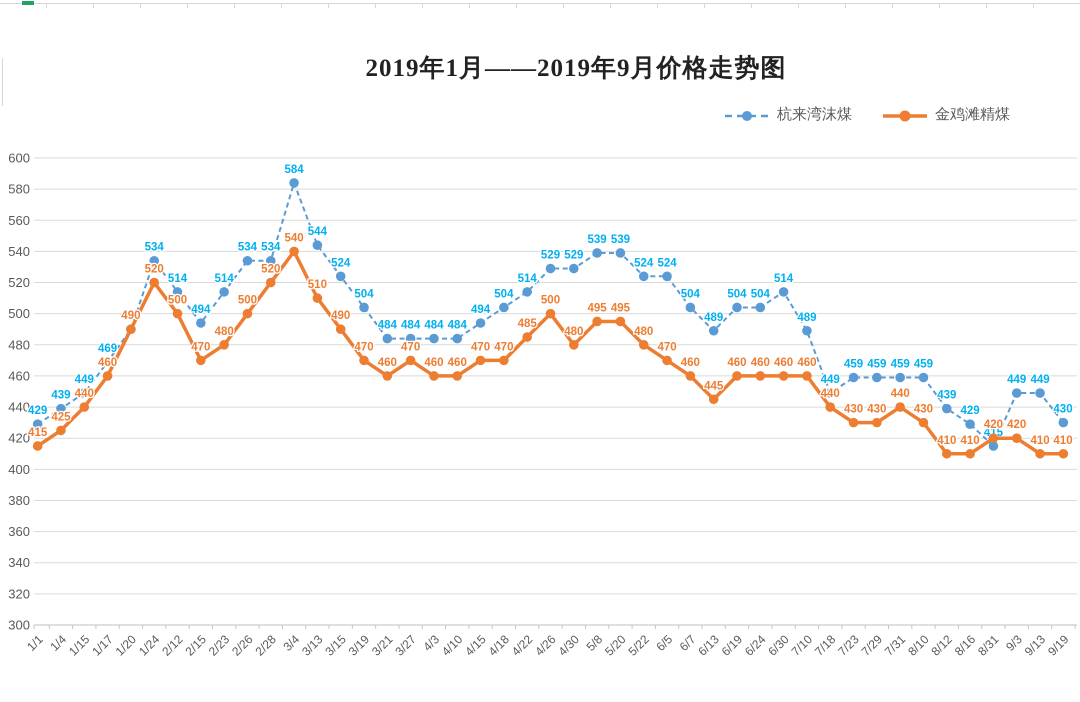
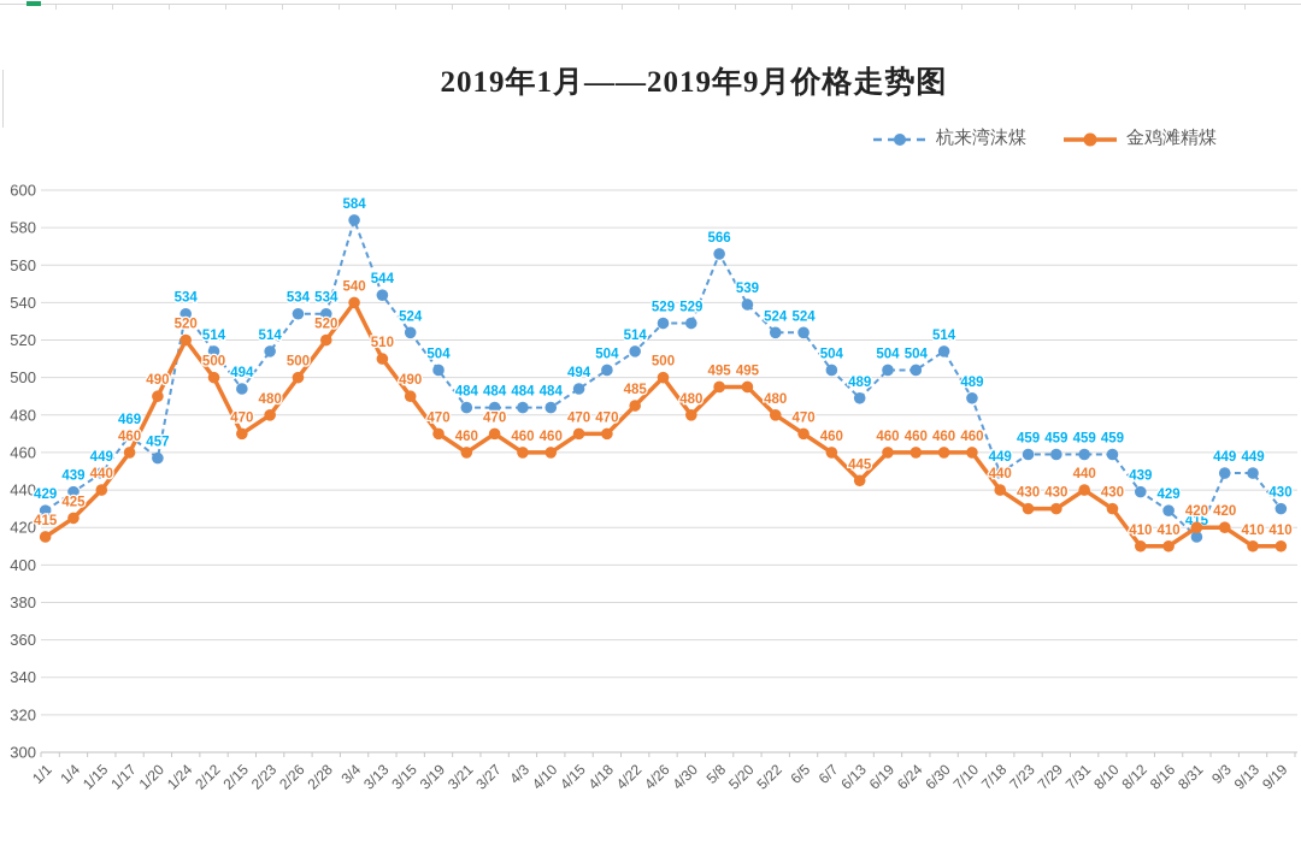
杭来湾沫煤/1/20: 490 -> 457
杭来湾沫煤/5/8: 539 -> 566
